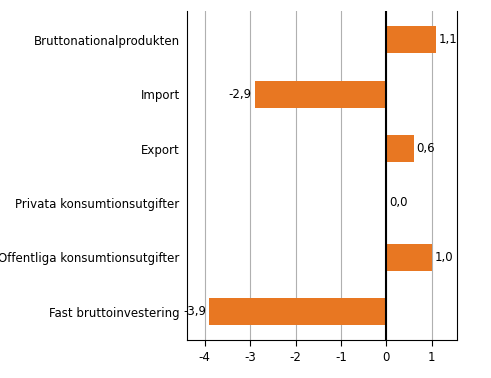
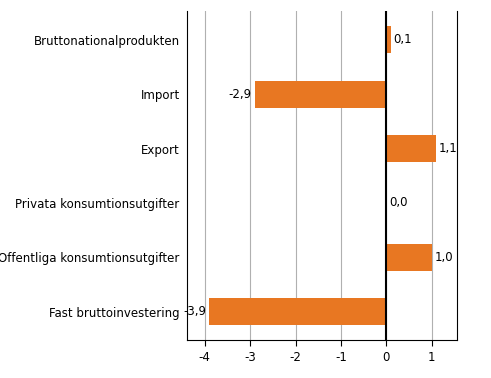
Bruttonationalprodukten: 1,1 -> 0,1
Export: 0,6 -> 1,1
